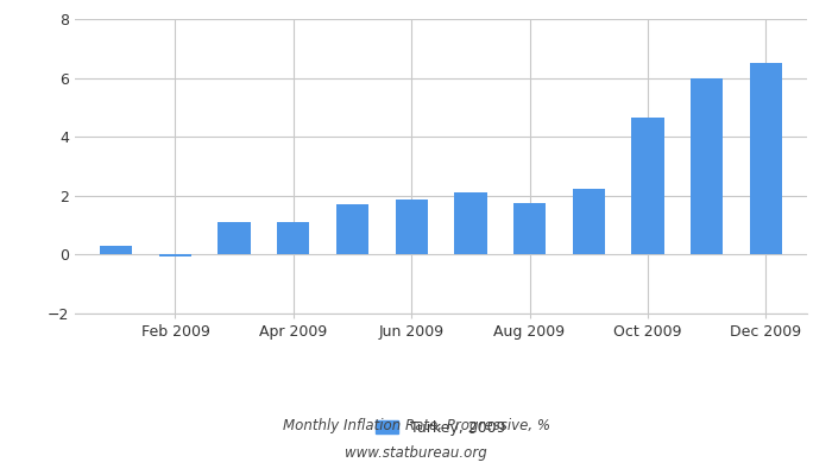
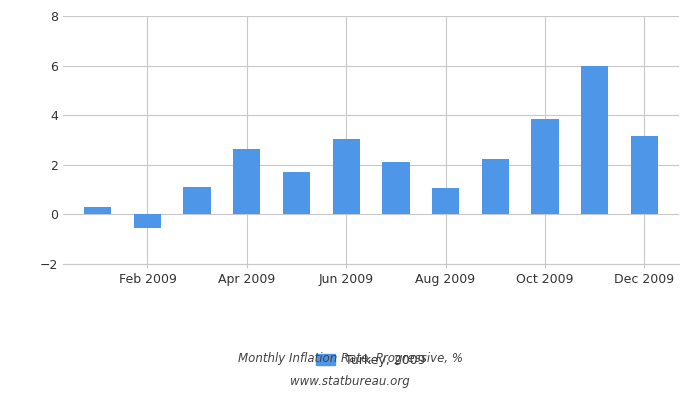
Feb 2009: -0.05 -> -0.55
Apr 2009: 1.10 -> 2.65
Jun 2009: 1.88 -> 3.05
Aug 2009: 1.75 -> 1.05
Oct 2009: 4.65 -> 3.85
Dec 2009: 6.50 -> 3.15
